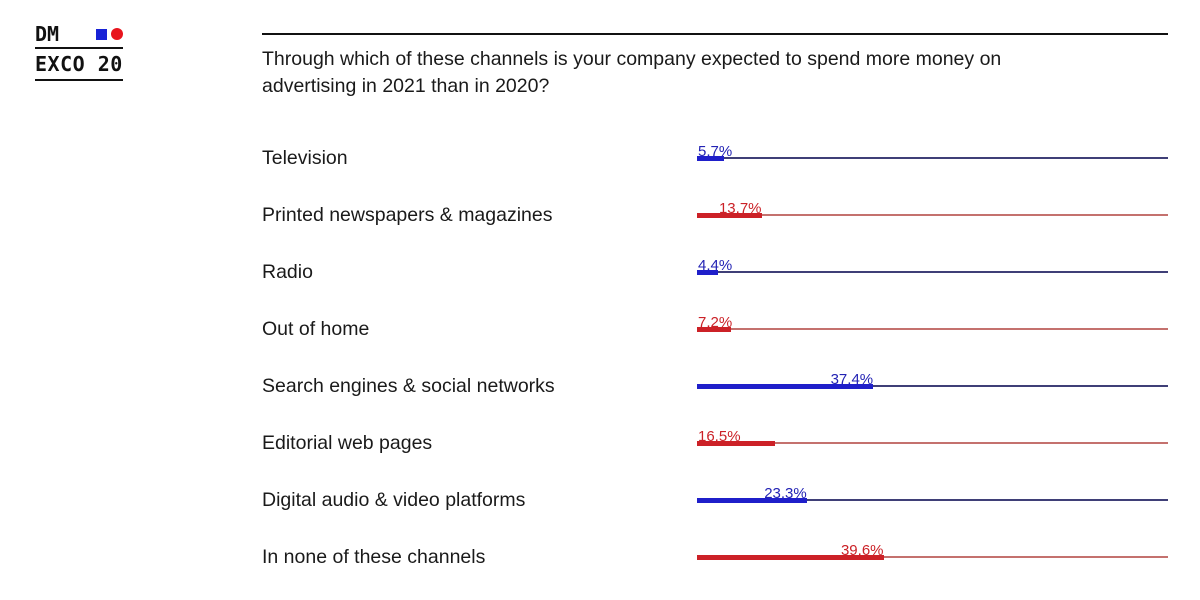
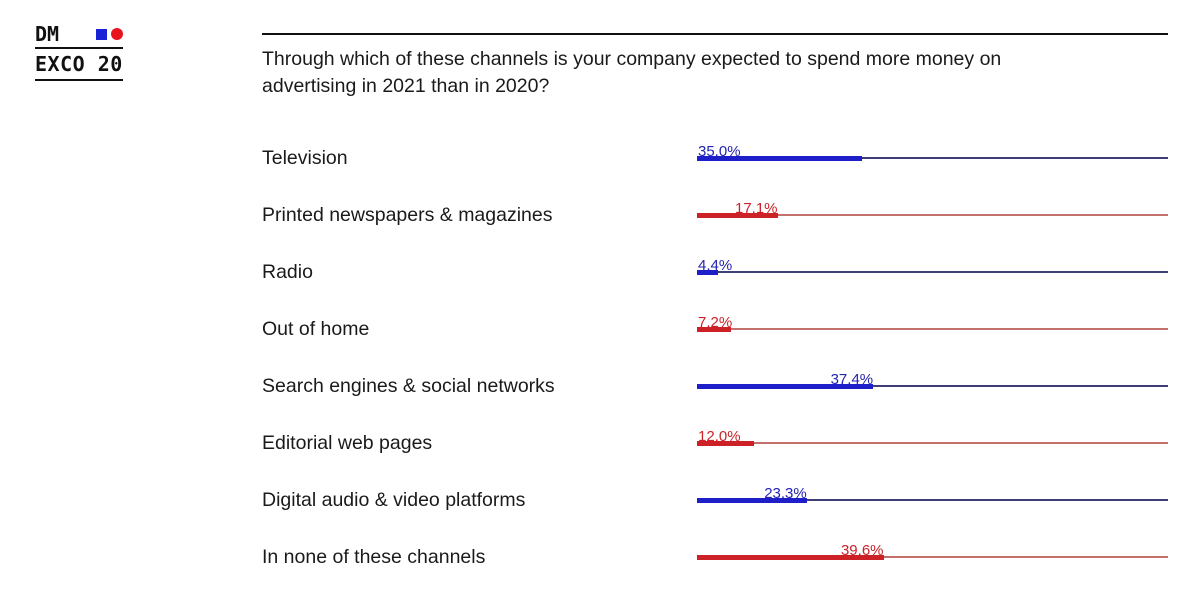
Television: 5,7% -> 35,0%
Printed newspapers & magazines: 13,7% -> 17,1%
Editorial web pages: 16,5% -> 12,0%
